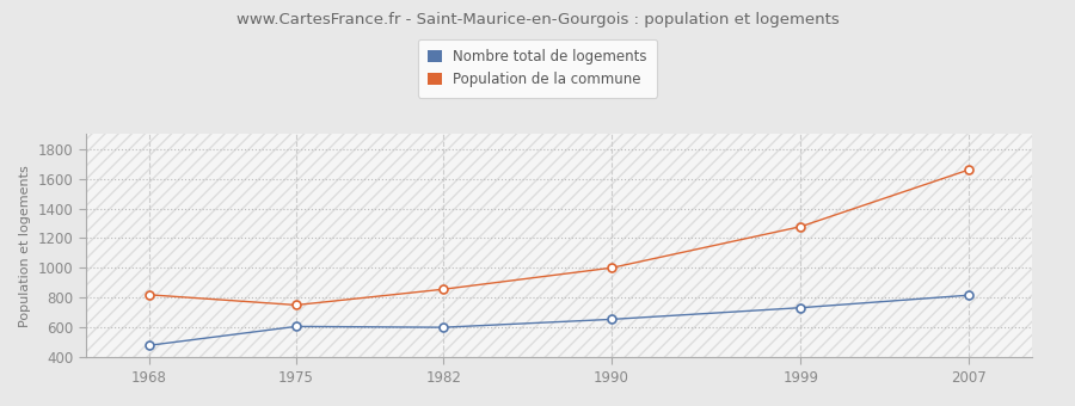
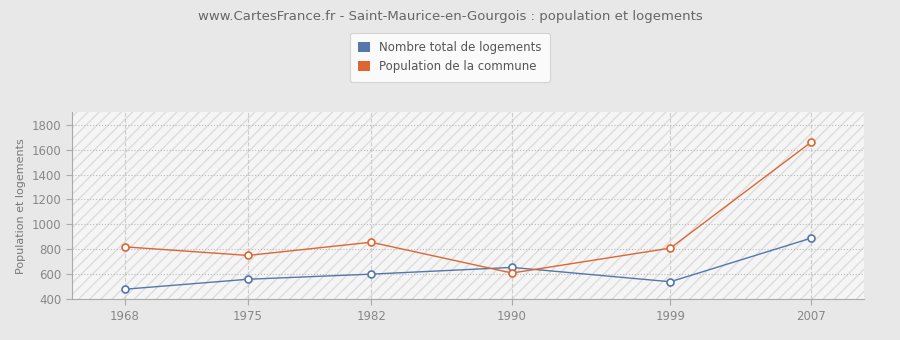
Nombre total de logements/1975: 610 -> 560
Population de la commune/1990: 1000 -> 610
Nombre total de logements/1999: 730 -> 540
Population de la commune/1999: 1280 -> 810
Nombre total de logements/2007: 820 -> 890
